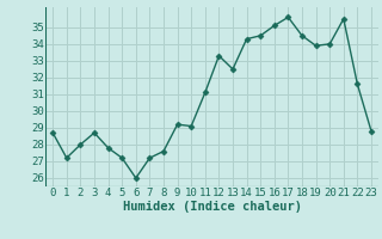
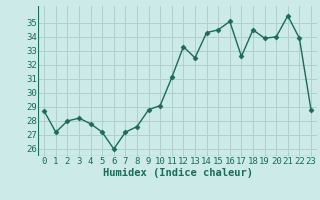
3: 28.7 -> 28.2
9: 29.2 -> 28.8
17: 35.6 -> 32.6
22: 31.6 -> 33.9
